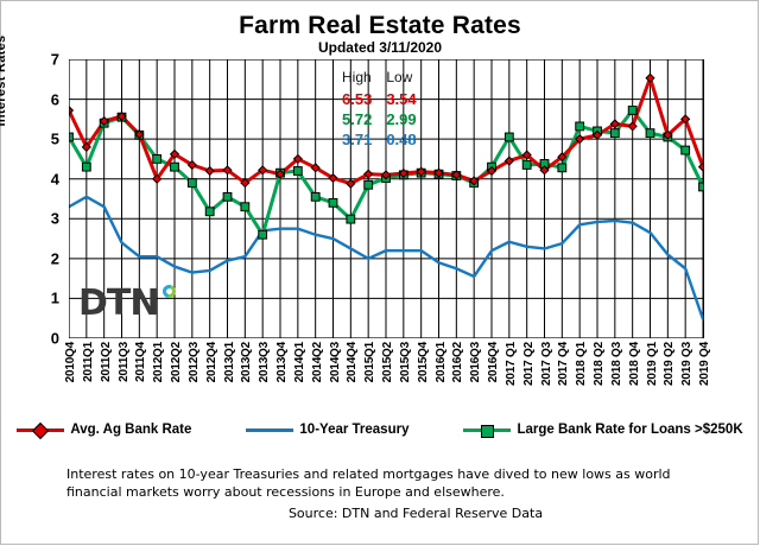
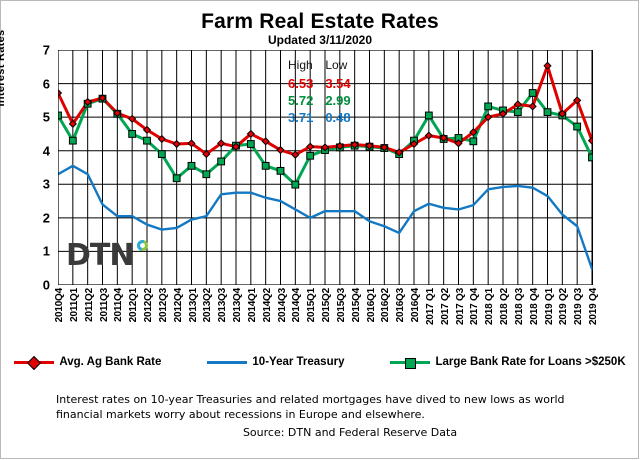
Avg. Ag Bank Rate/2012Q1: 4.0 -> 5.0
Large Bank Rate for Loans >$250K/2013Q3: 2.6 -> 3.7
Avg. Ag Bank Rate/2017 Q2: 4.6 -> 4.4
